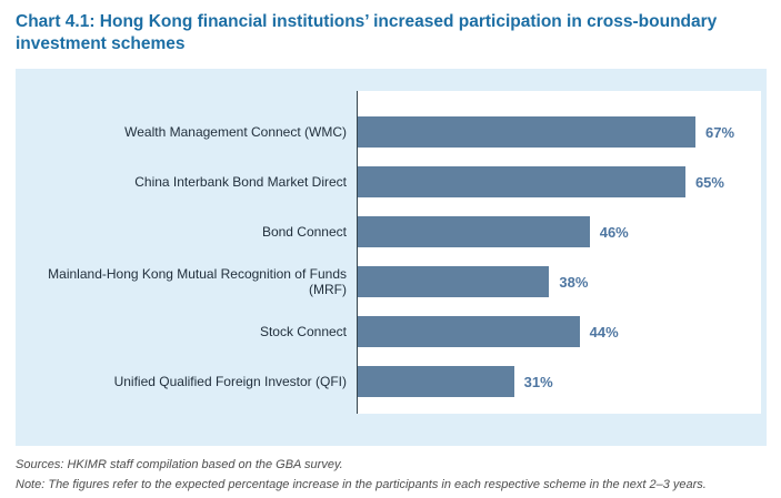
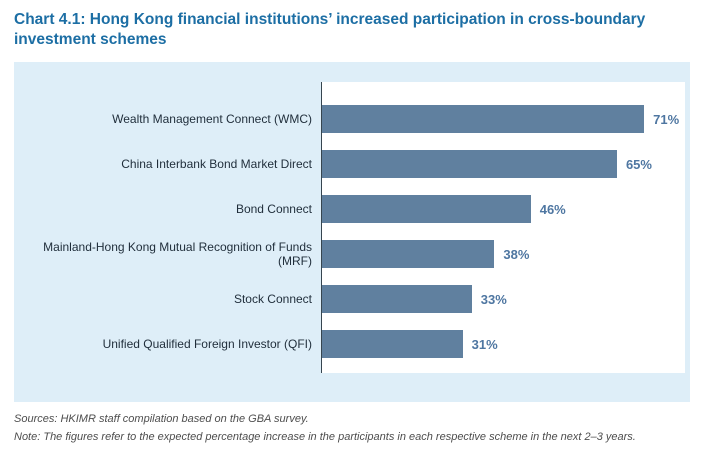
Wealth Management Connect (WMC): 67% -> 71%
Stock Connect: 44% -> 33%
